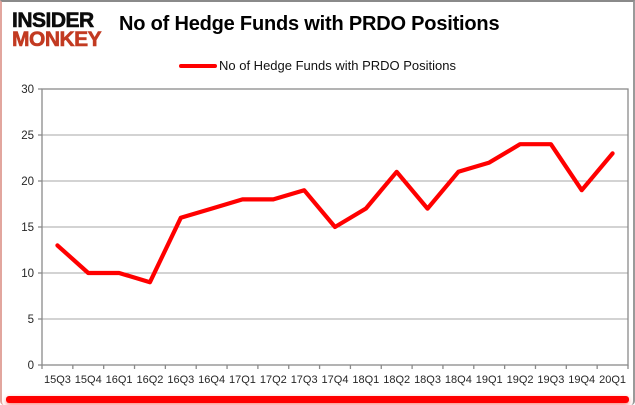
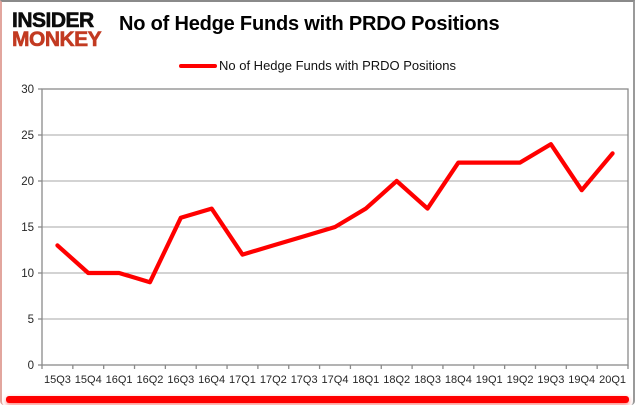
17Q1: 18 -> 12
17Q2: 18 -> 13
17Q3: 19 -> 14
18Q2: 21 -> 20
18Q4: 21 -> 22
19Q2: 24 -> 22
